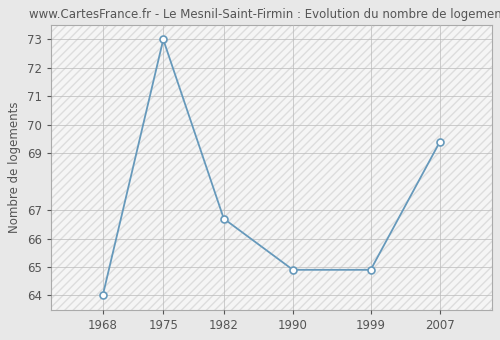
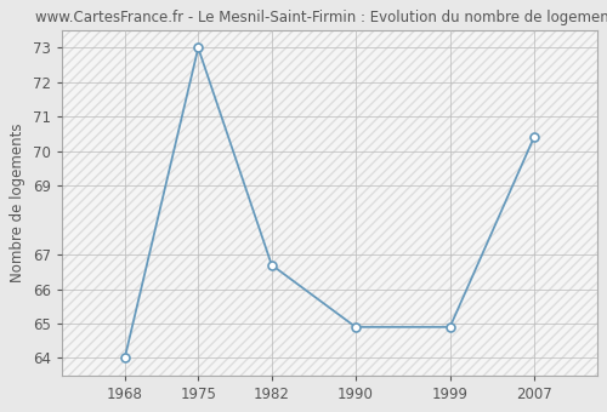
2007: 69.4 -> 70.4
